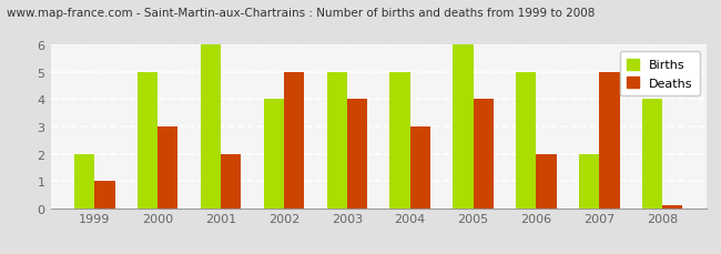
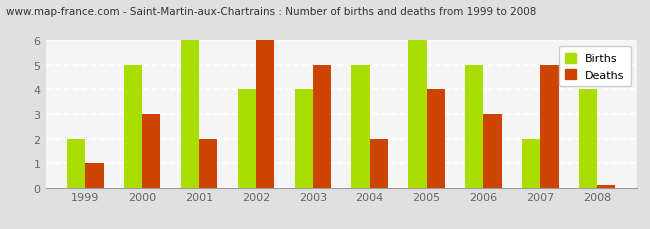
Deaths/2002: 5.0 -> 6.0
Births/2003: 5 -> 4
Deaths/2003: 4.0 -> 5.0
Deaths/2004: 3.0 -> 2.0
Deaths/2006: 2.0 -> 3.0
